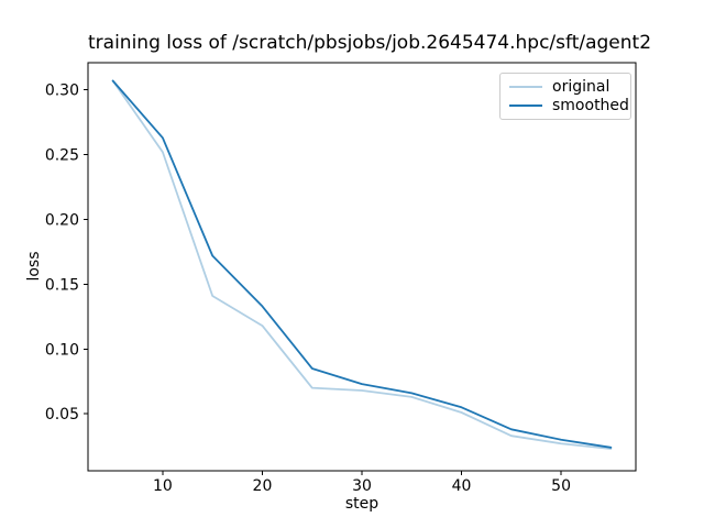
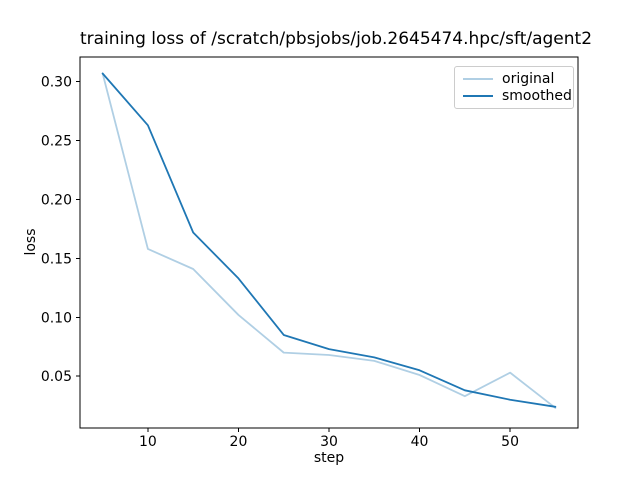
original/10: 0.252 -> 0.158
original/20: 0.118 -> 0.102
original/50: 0.027 -> 0.053
